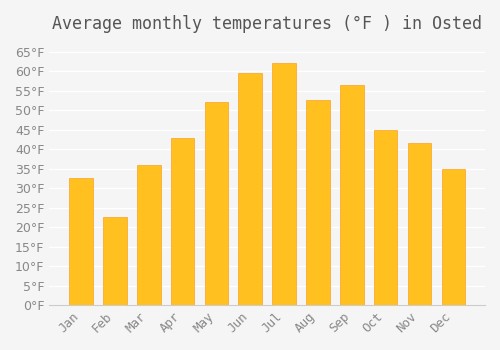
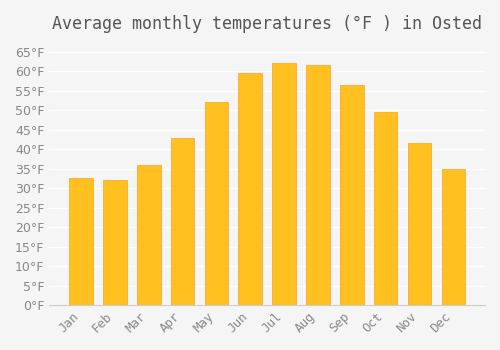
Feb: 22.5°F -> 32.2°F
Aug: 52.5°F -> 61.5°F
Oct: 45.0°F -> 49.5°F
